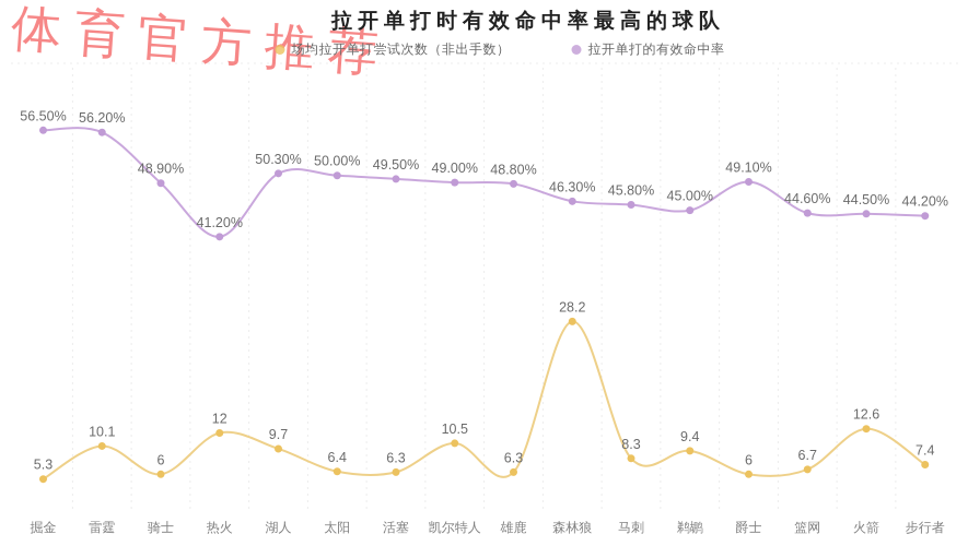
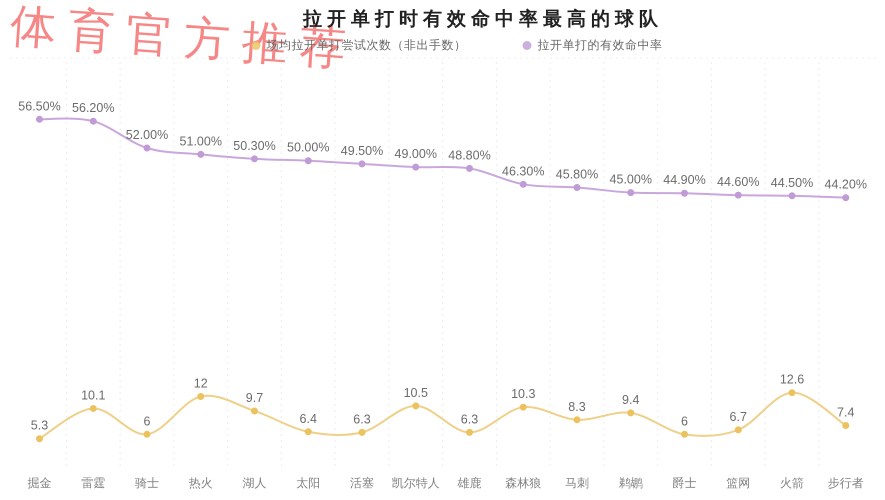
拉开单打的有效命中率/骑士: 48.90% -> 52.00%
拉开单打的有效命中率/热火: 41.20% -> 51.00%
场均拉开单打尝试次数（非出手数）/森林狼: 28.2 -> 10.3
拉开单打的有效命中率/爵士: 49.10% -> 44.90%
